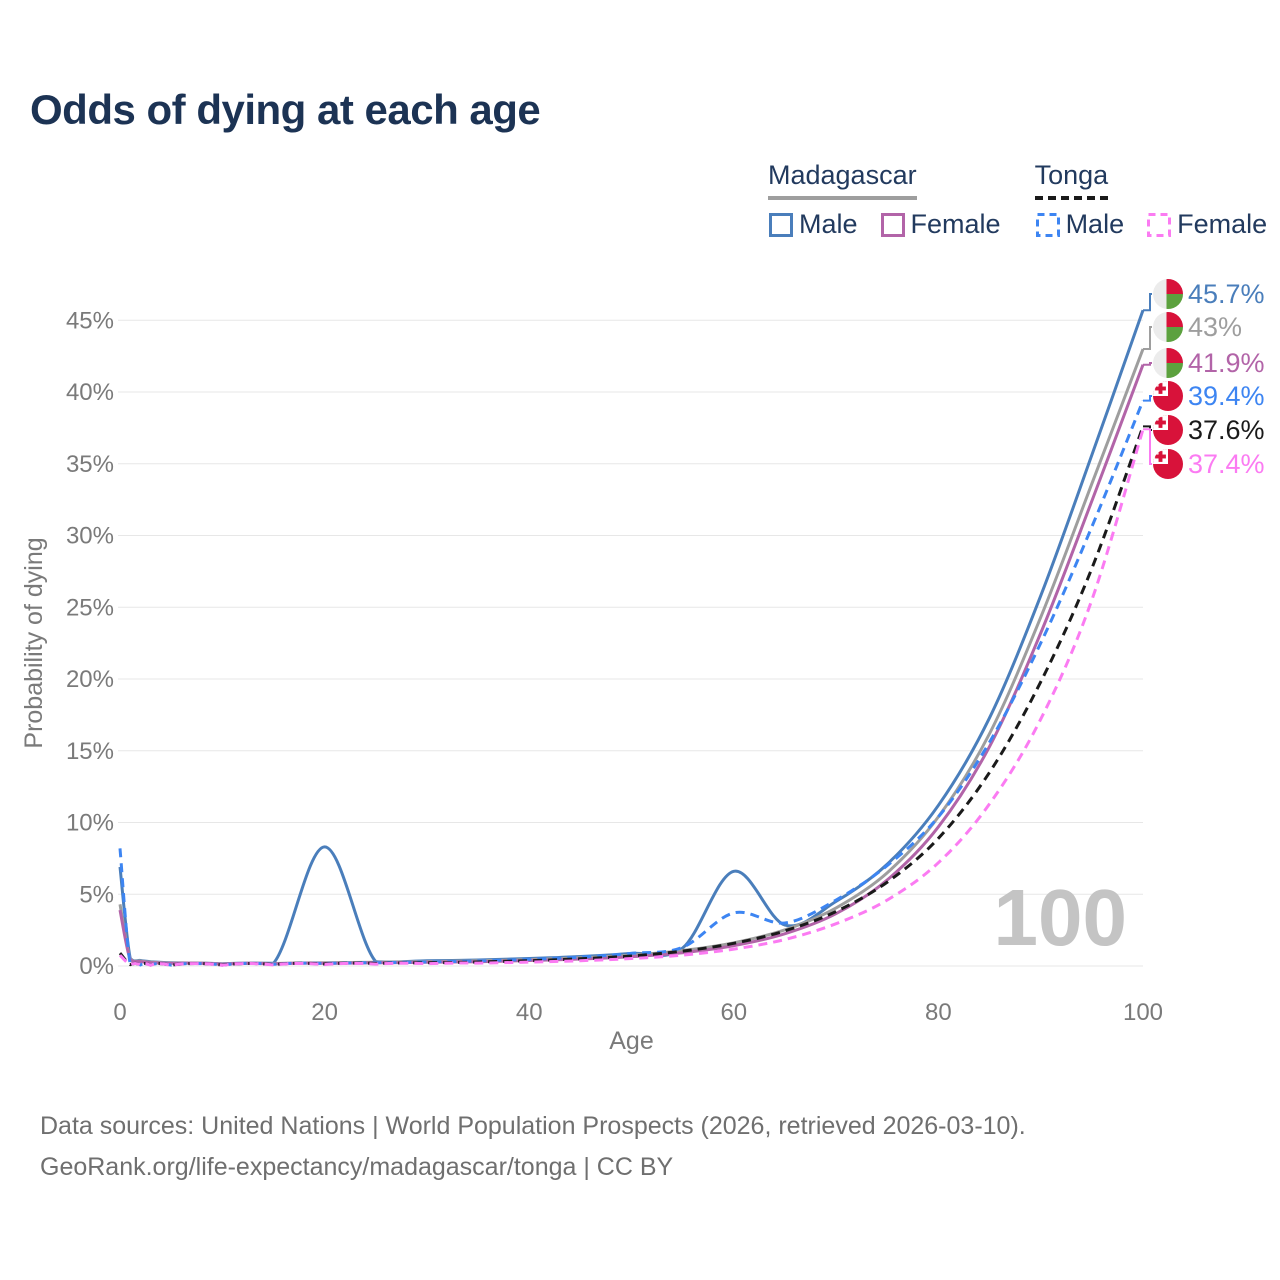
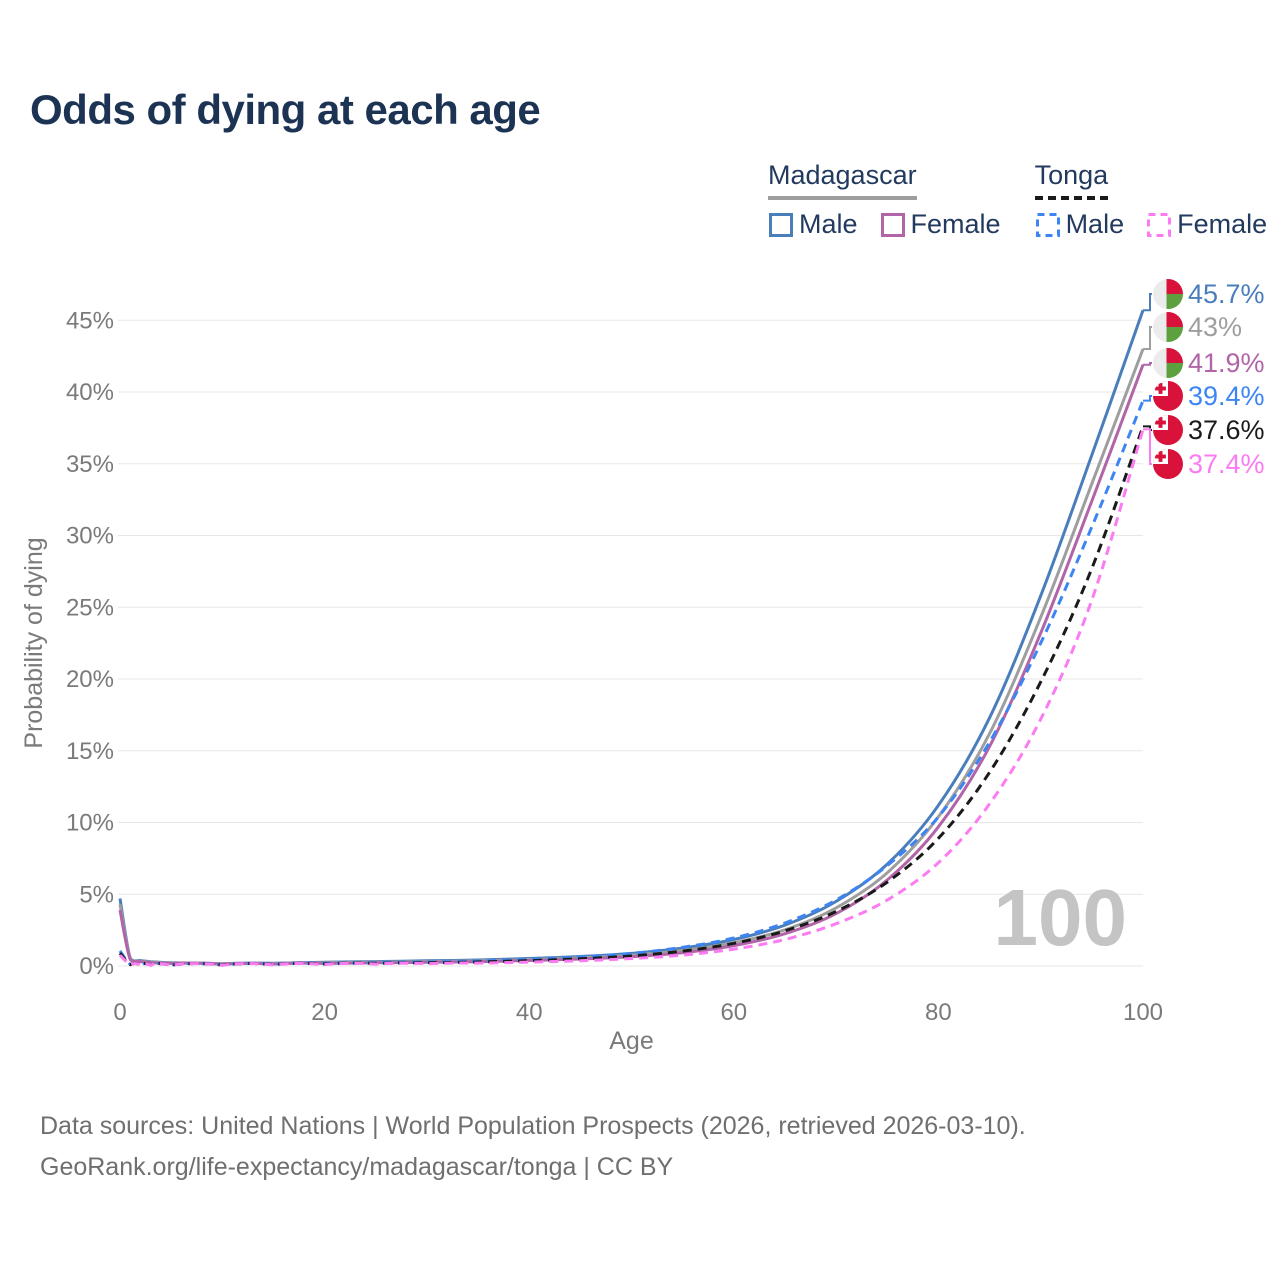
Madagascar Male/0: 6.9% -> 4.7%
Tonga Male/0: 8.2% -> 1.1%
Madagascar Male/20: 8.3% -> 0.3%
Madagascar Male/60: 6.6% -> 1.9%
Tonga Male/60: 3.7% -> 1.9%
